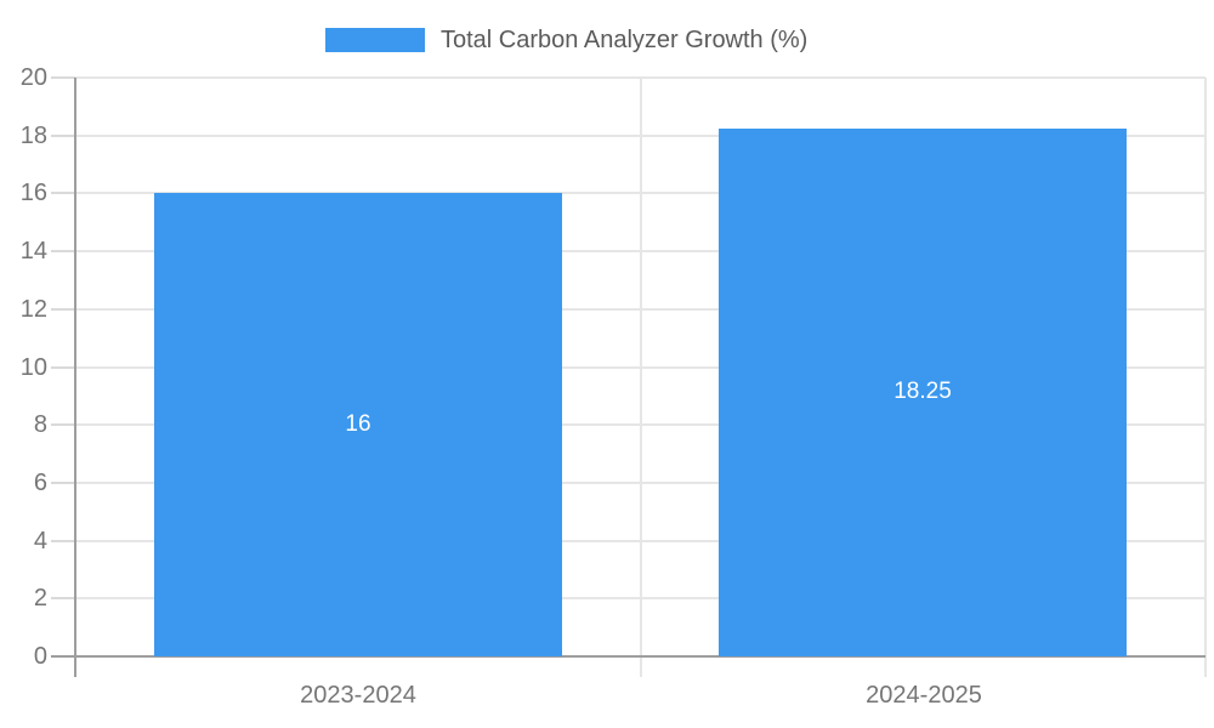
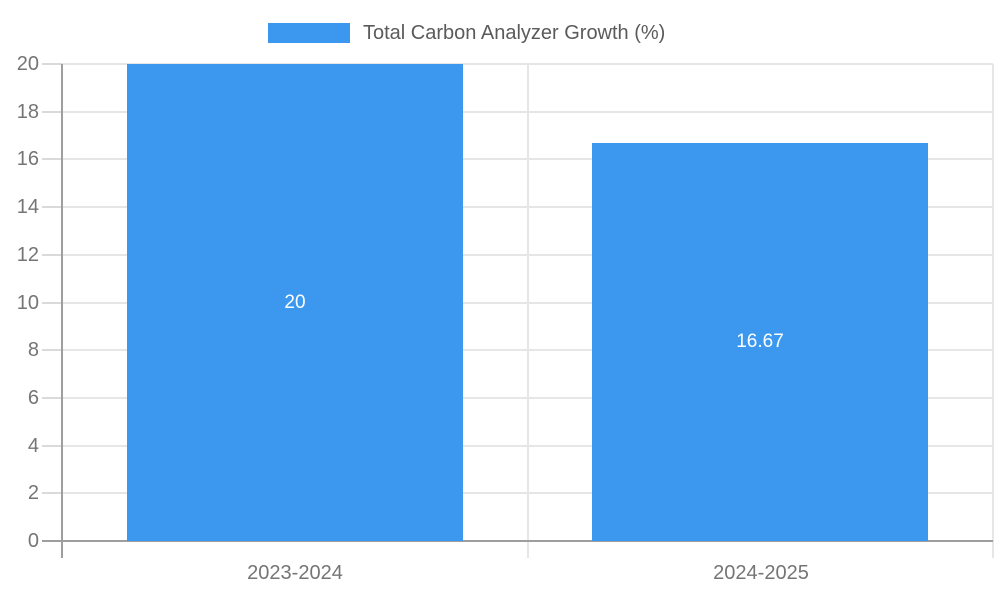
2023-2024: 16 -> 20
2024-2025: 18.25 -> 16.67
